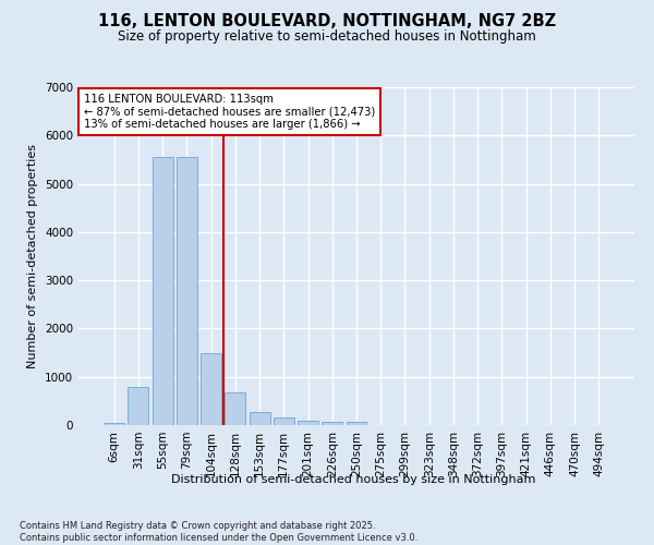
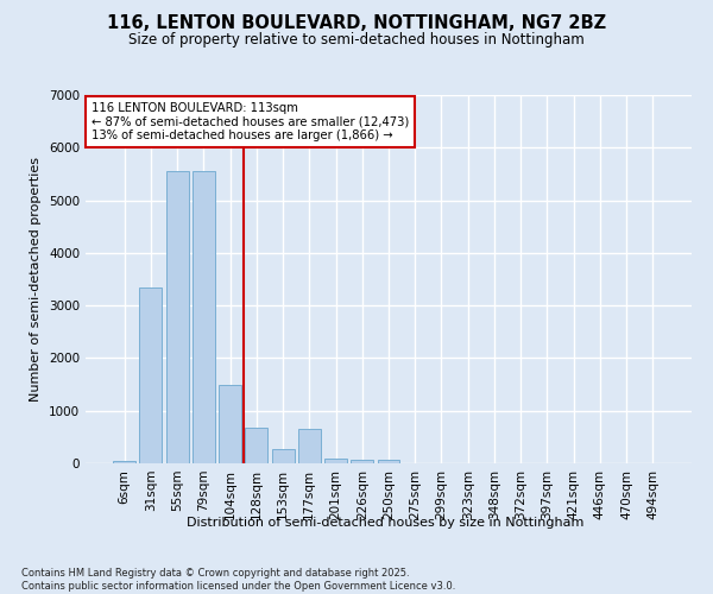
31sqm: 800 -> 3350
177sqm: 160 -> 650
